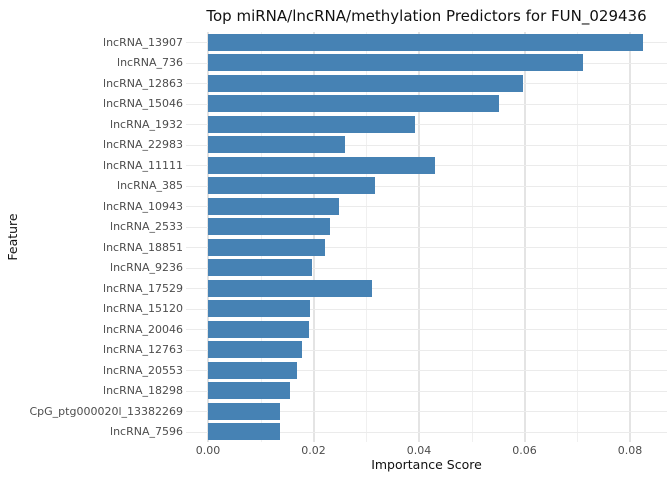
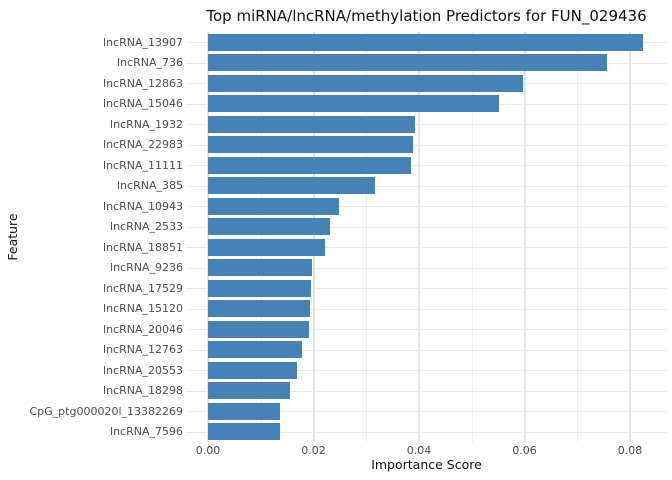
lncRNA_736: 0.071 -> 0.076
lncRNA_22983: 0.026 -> 0.039
lncRNA_11111: 0.043 -> 0.038
lncRNA_17529: 0.031 -> 0.019
